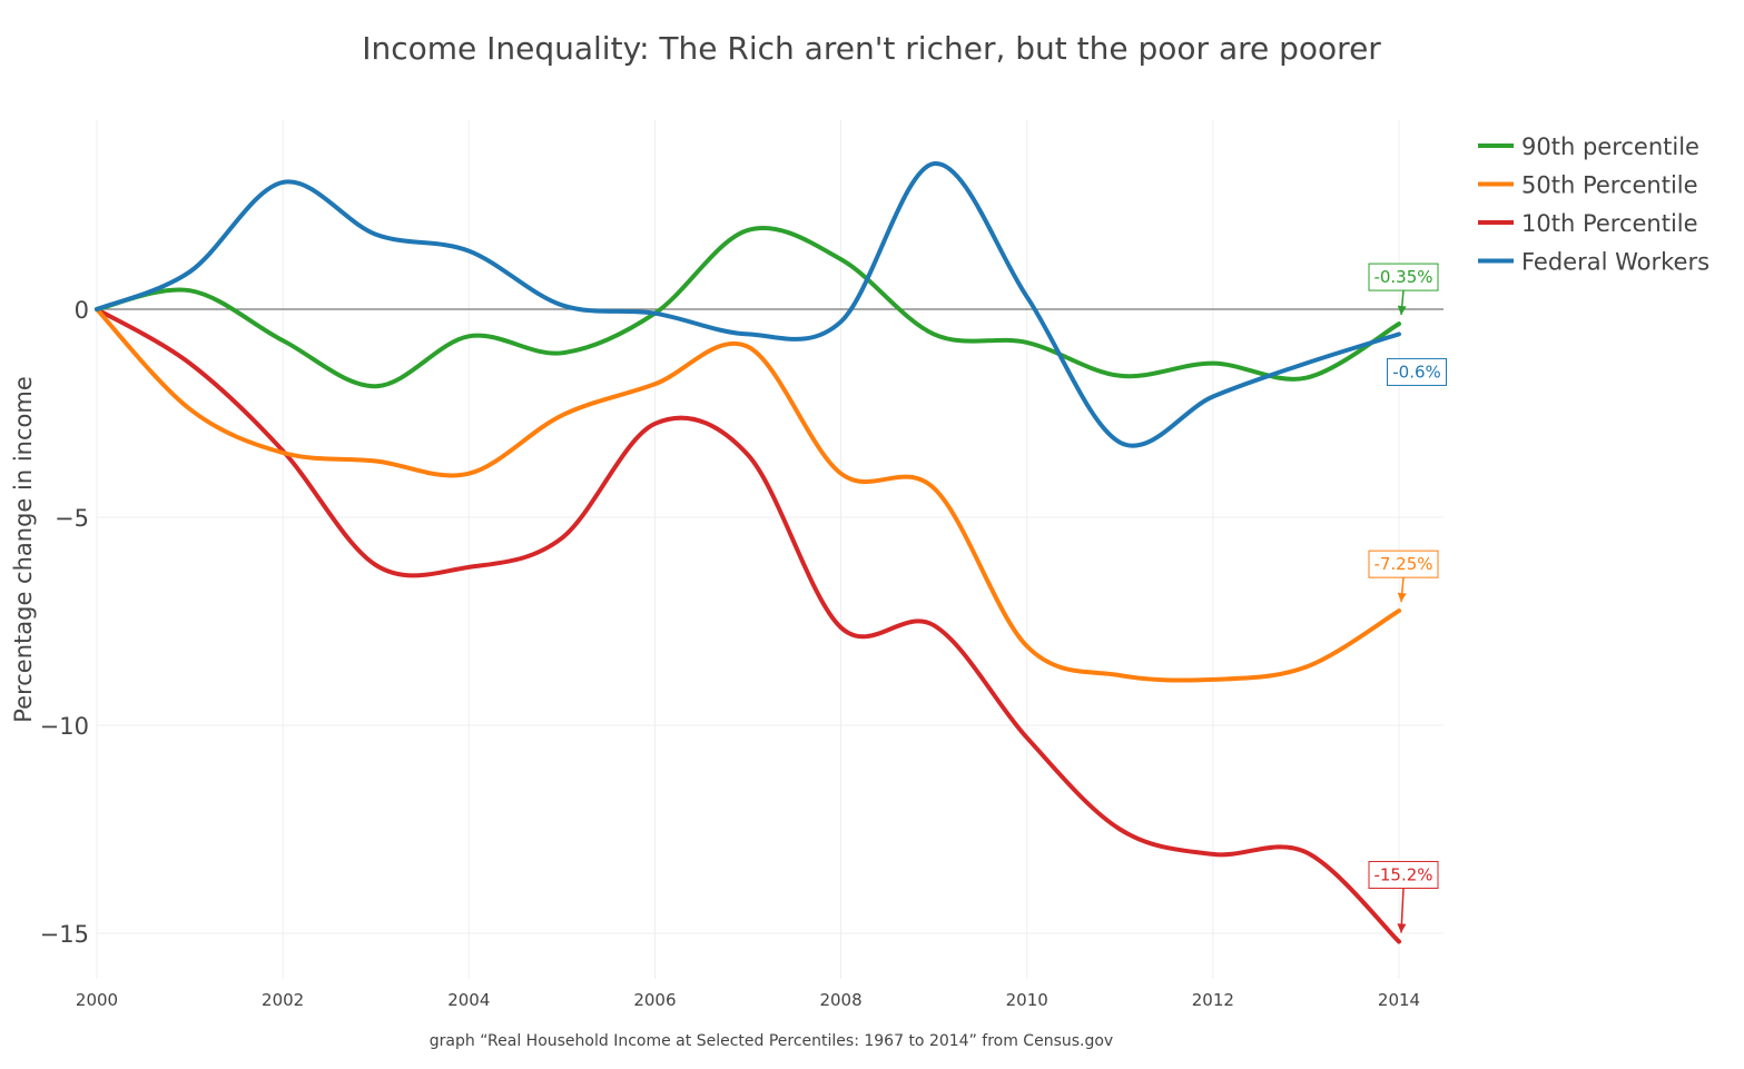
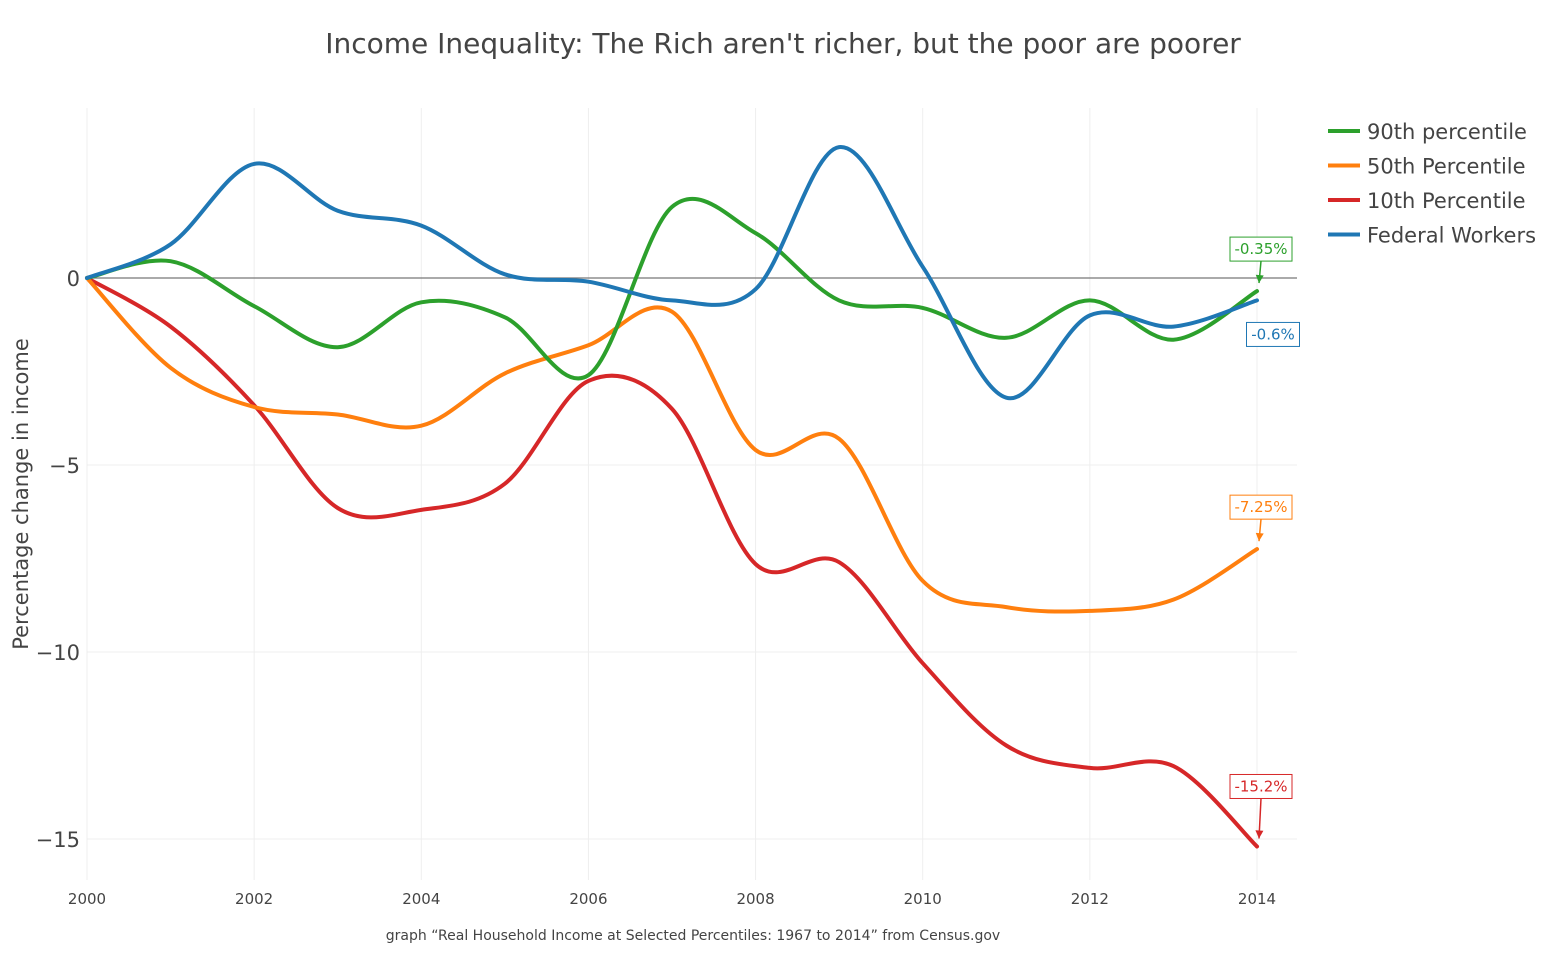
90th percentile/2006: -0.1 -> -2.6
50th Percentile/2008: -4.0 -> -4.6
90th percentile/2012: -1.3 -> -0.6
Federal Workers/2012: -2.1 -> -1.0
